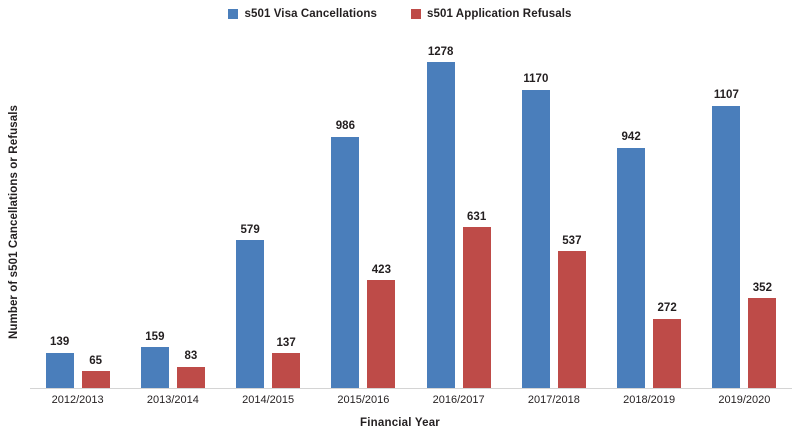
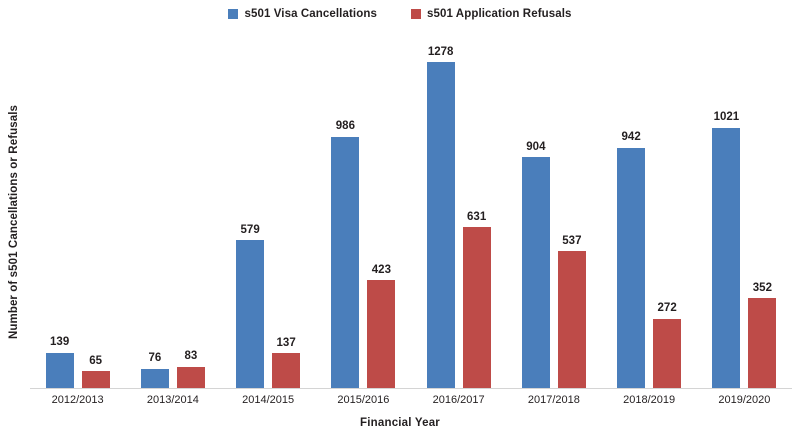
s501 Visa Cancellations/2013/2014: 159 -> 76
s501 Visa Cancellations/2017/2018: 1170 -> 904
s501 Visa Cancellations/2019/2020: 1107 -> 1021
